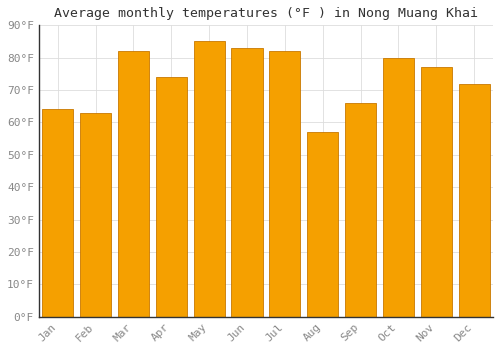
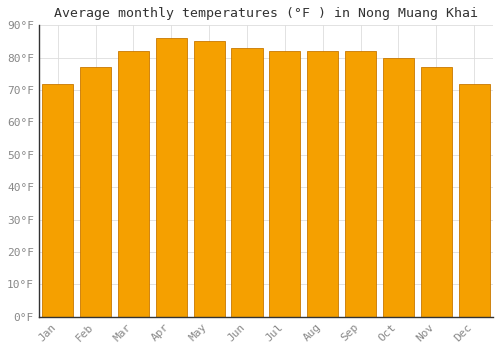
Jan: 64°F -> 72°F
Feb: 63°F -> 77°F
Apr: 74°F -> 86°F
Aug: 57°F -> 82°F
Sep: 66°F -> 82°F
